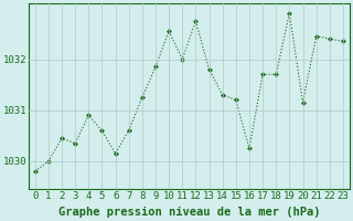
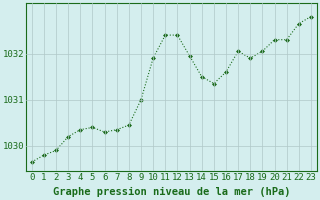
0: 1029.80 -> 1029.65
1: 1030.00 -> 1029.80
2: 1030.45 -> 1029.90
3: 1030.35 -> 1030.20
4: 1030.90 -> 1030.35
5: 1030.60 -> 1030.40
6: 1030.15 -> 1030.30
7: 1030.60 -> 1030.35
8: 1031.25 -> 1030.45
9: 1031.85 -> 1031.00
10: 1032.55 -> 1031.90
11: 1032.00 -> 1032.40
12: 1032.75 -> 1032.40
13: 1031.80 -> 1031.95
14: 1031.30 -> 1031.50
15: 1031.20 -> 1031.35
16: 1030.25 -> 1031.60
17: 1031.70 -> 1032.05
18: 1031.70 -> 1031.90
19: 1032.90 -> 1032.05
20: 1031.15 -> 1032.30
21: 1032.45 -> 1032.30
22: 1032.40 -> 1032.65
23: 1032.35 -> 1032.80
